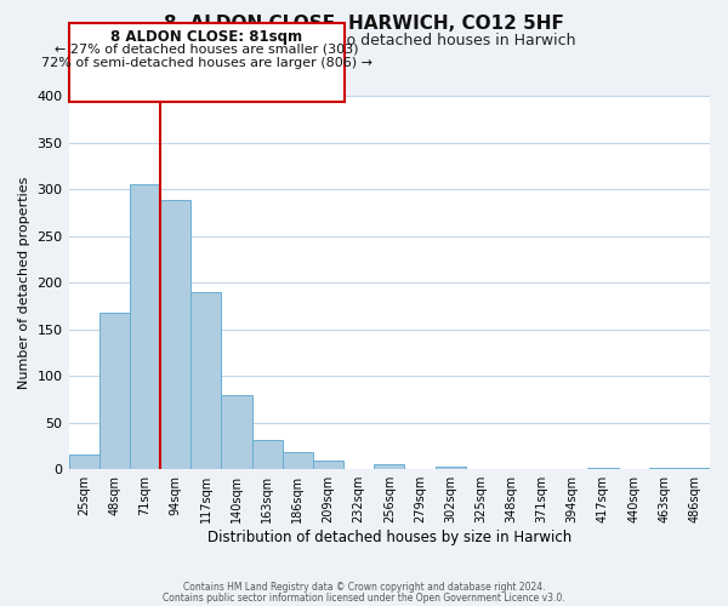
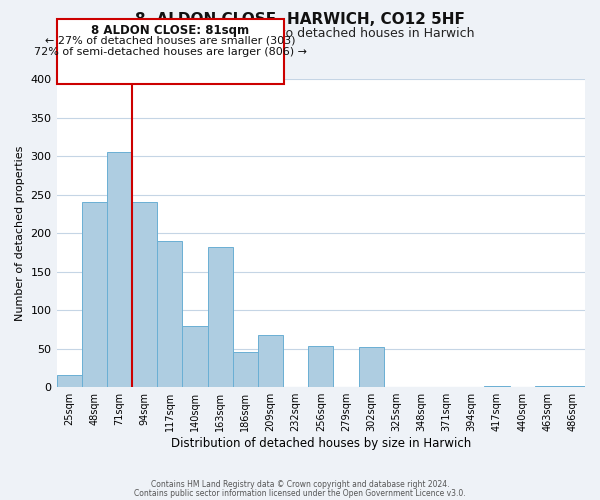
48sqm: 168 -> 240
94sqm: 288 -> 240
163sqm: 32 -> 182
186sqm: 19 -> 46
209sqm: 10 -> 68
256sqm: 6 -> 54
302sqm: 3 -> 52
